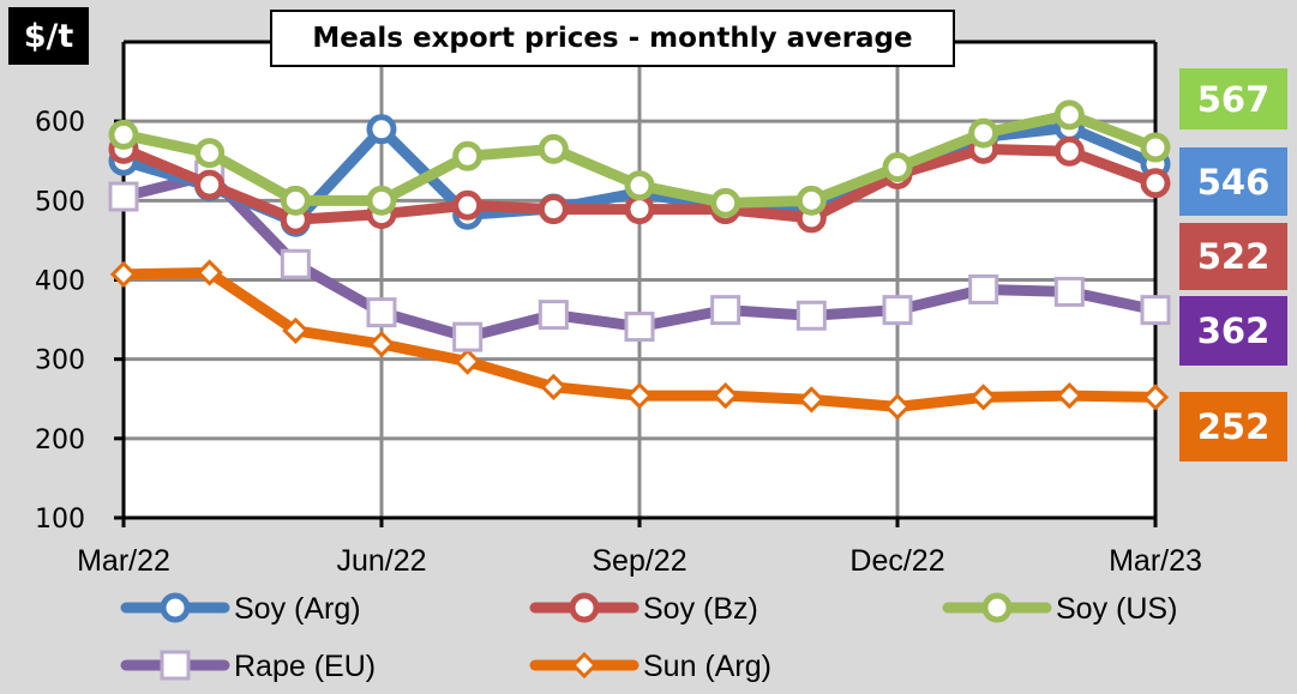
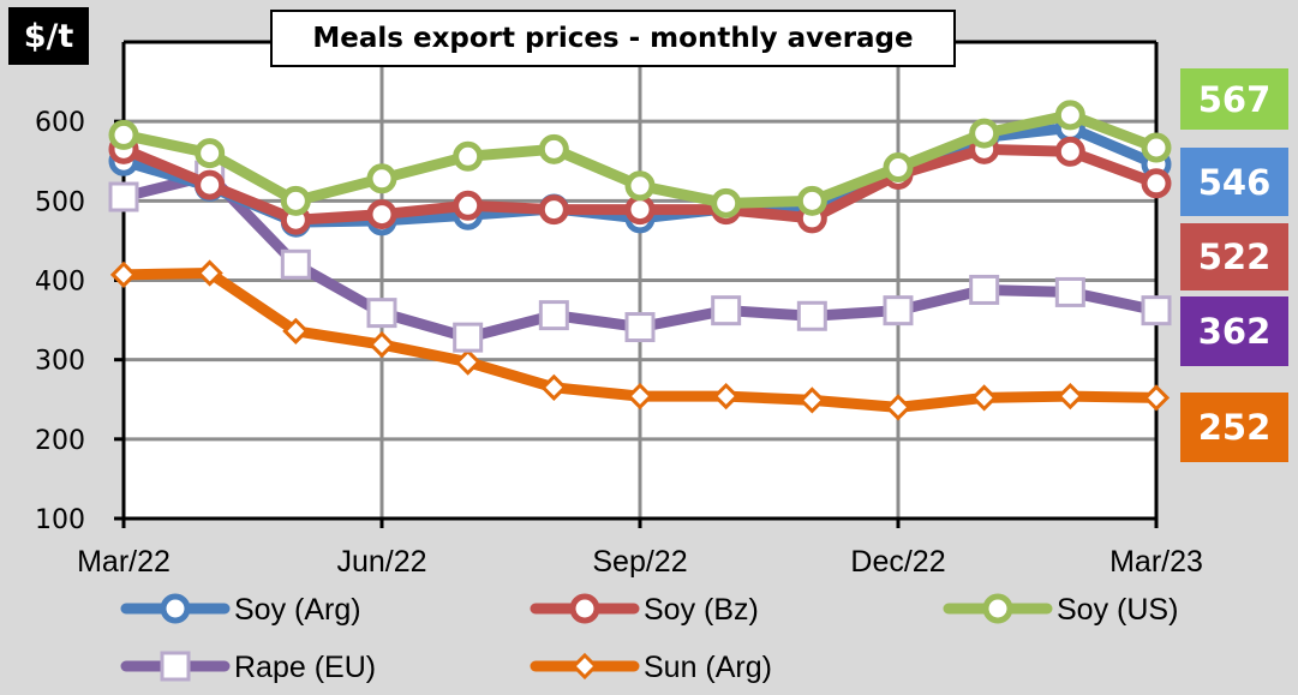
Soy (Arg)/Jun/22: 590 -> 480
Soy (US)/Jun/22: 500 -> 530
Soy (Arg)/Sep/22: 510 -> 480
